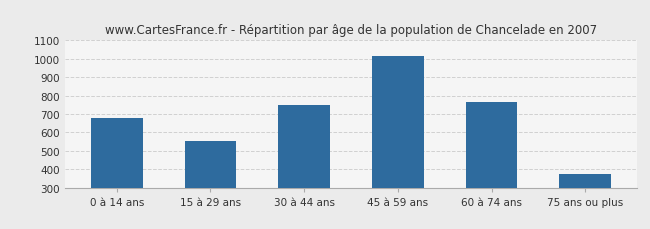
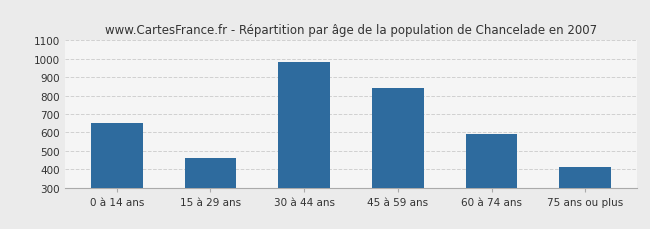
0 à 14 ans: 680 -> 650
15 à 29 ans: 560 -> 460
30 à 44 ans: 750 -> 980
45 à 59 ans: 1020 -> 840
60 à 74 ans: 760 -> 590
75 ans ou plus: 380 -> 410
